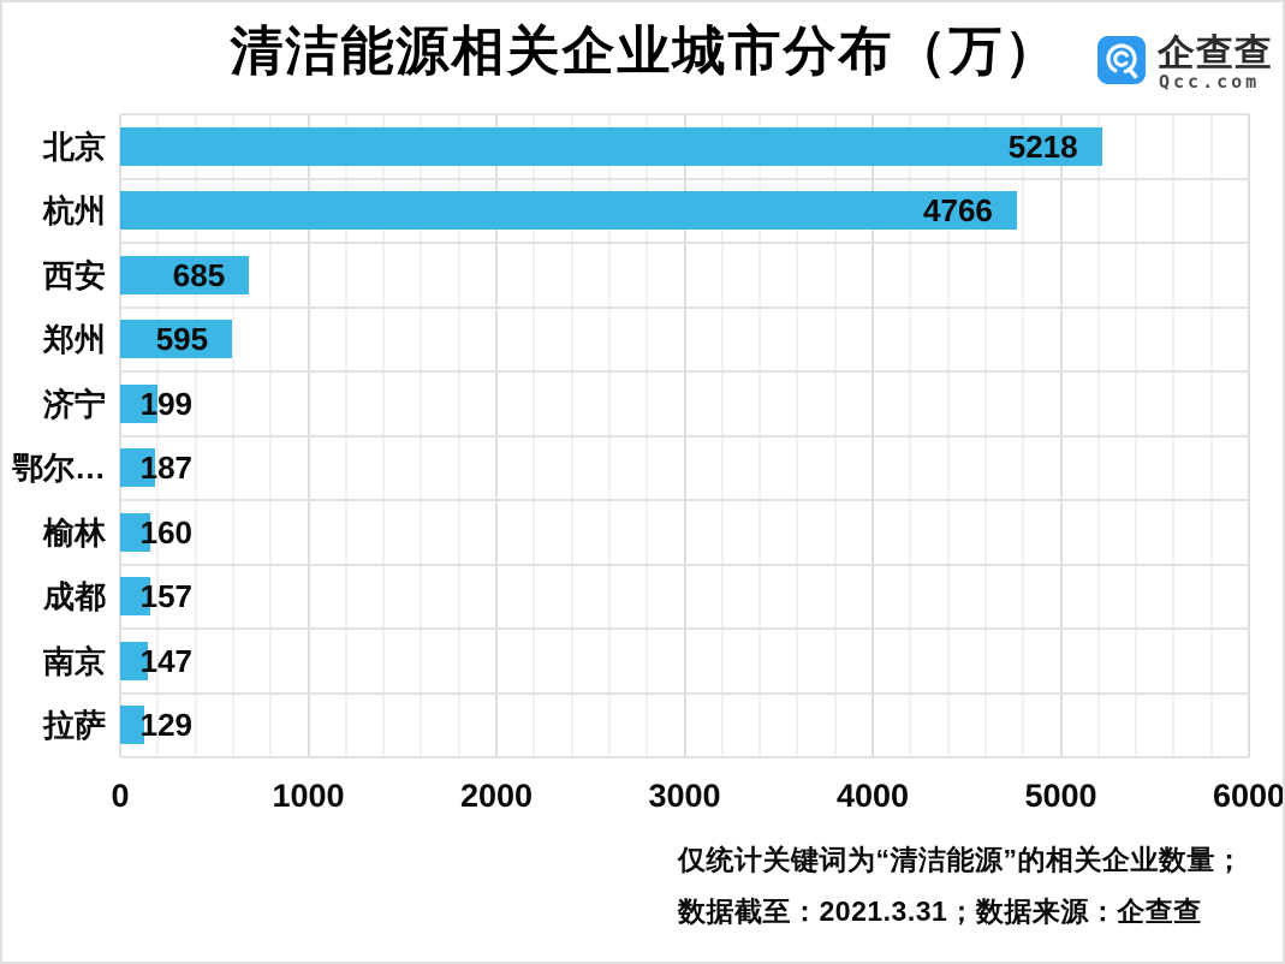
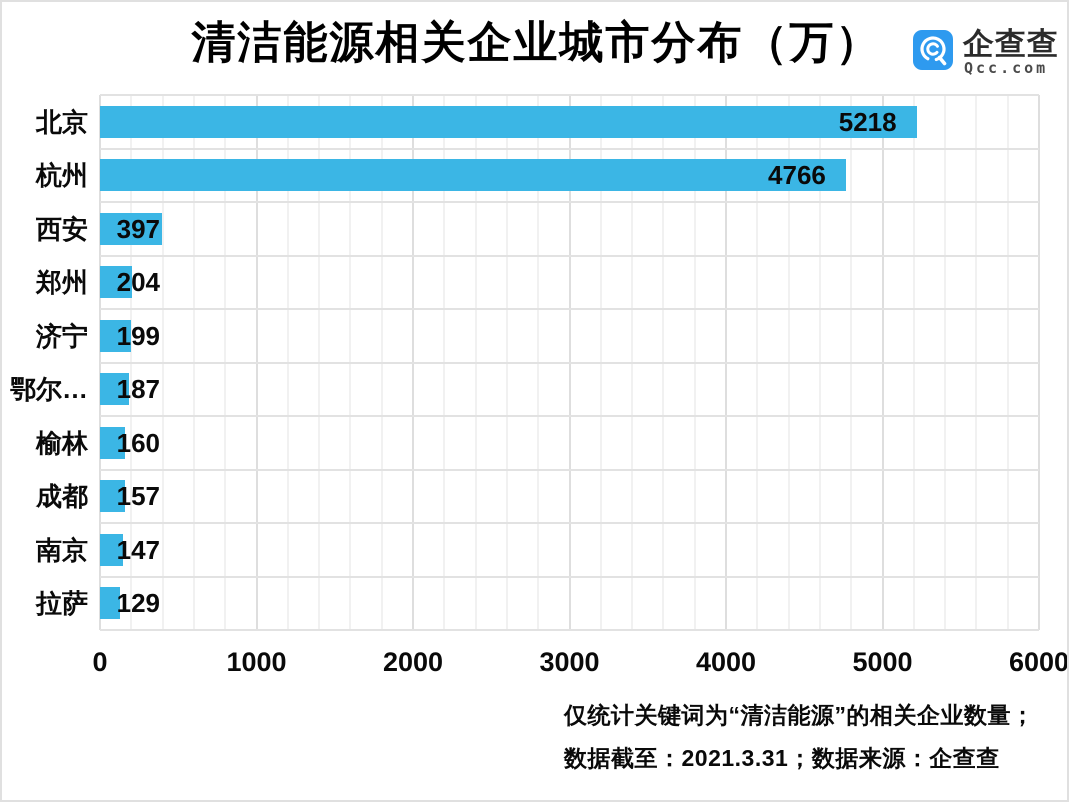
西安: 685 -> 397
郑州: 595 -> 204
